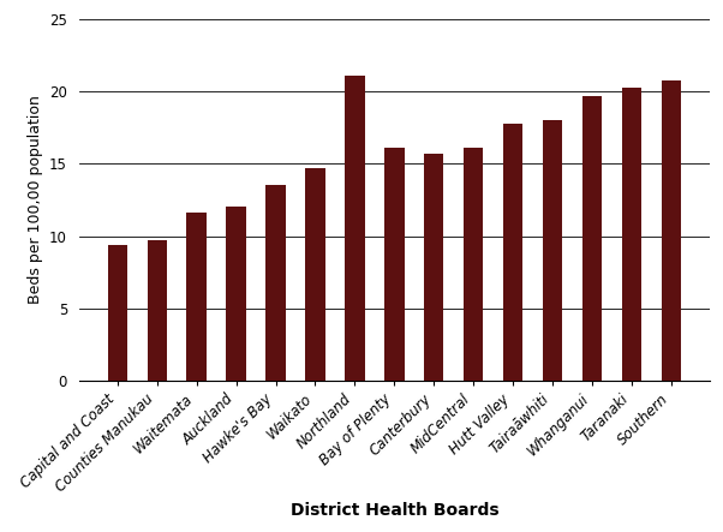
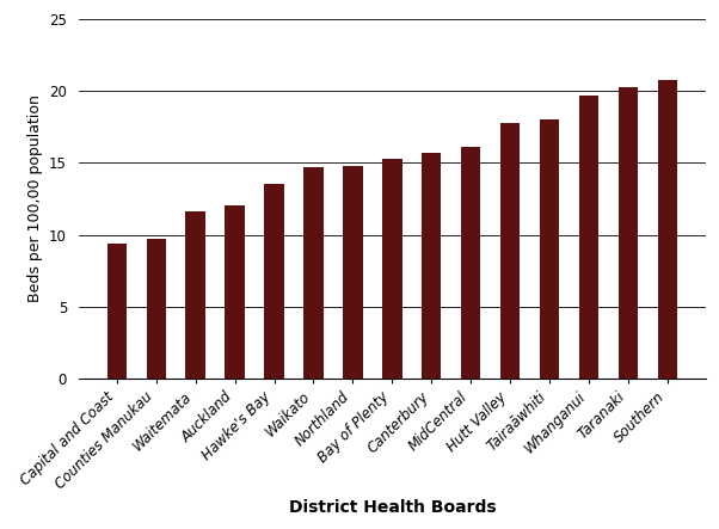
Northland: 21.1 -> 14.8
Bay of Plenty: 16.1 -> 15.3
